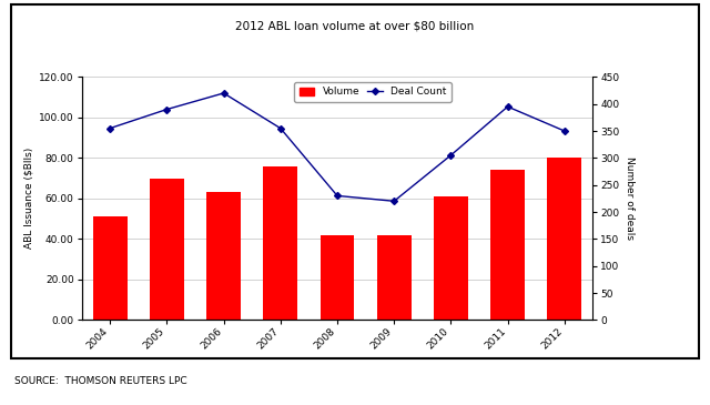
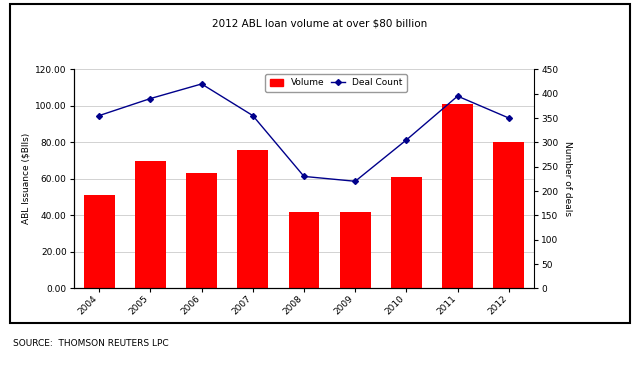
Volume/2011: 74 -> 101
